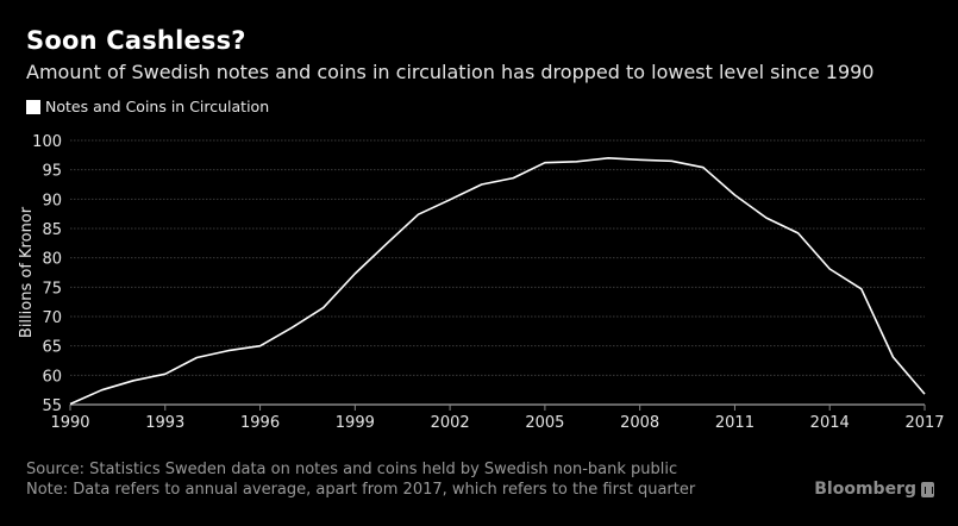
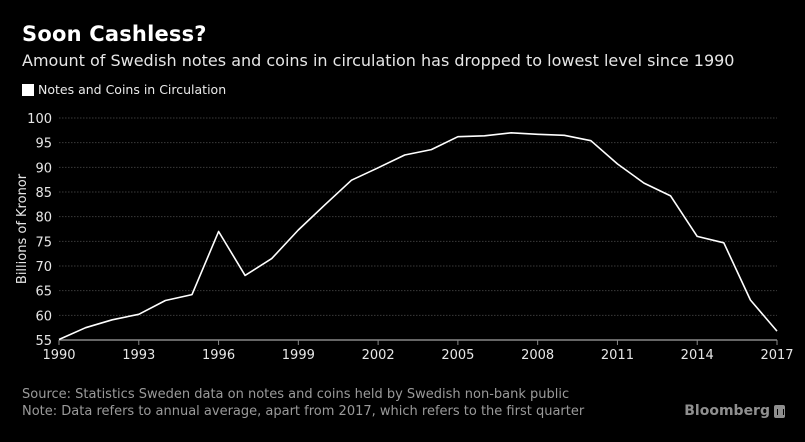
1996: 65 -> 77
2014: 78 -> 76
